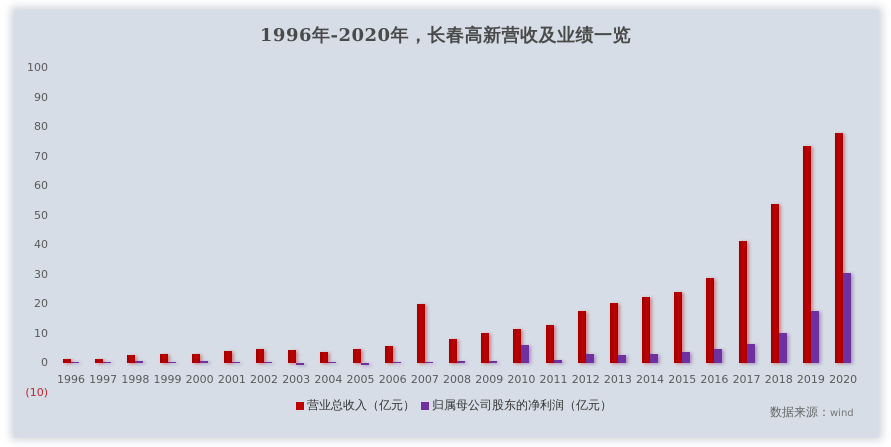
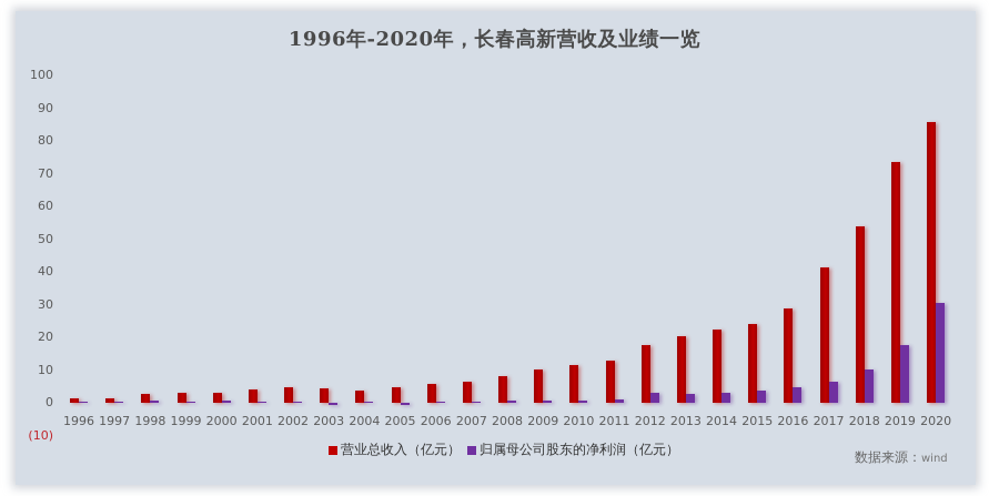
营业总收入（亿元）/2007: 20 -> 6
归属母公司股东的净利润（亿元）/2010: 6 -> 1
营业总收入（亿元）/2020: 78 -> 86
